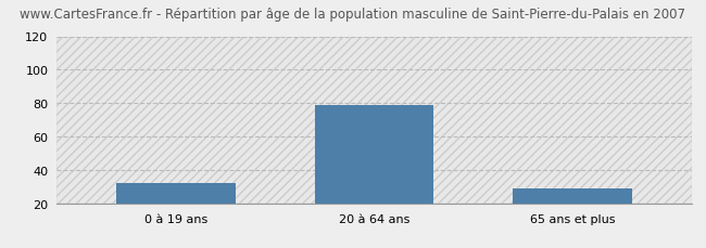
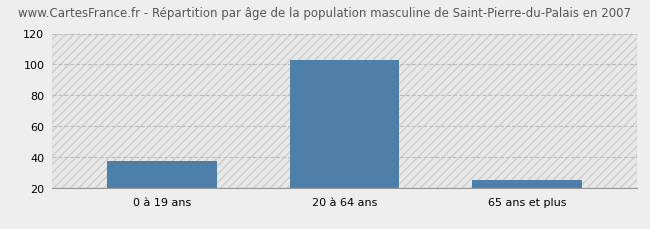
0 à 19 ans: 32 -> 37
20 à 64 ans: 79 -> 103
65 ans et plus: 29 -> 25
